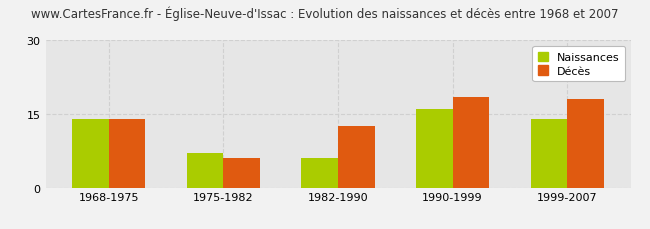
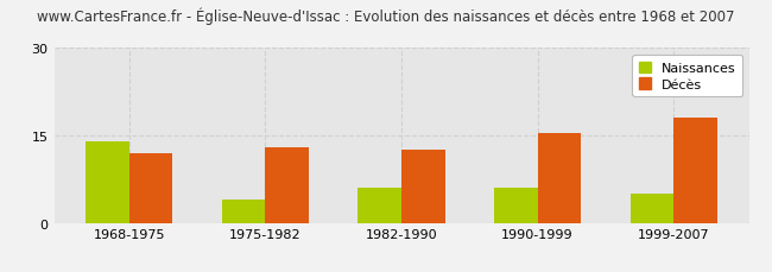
Décès/1968-1975: 14.0 -> 12.0
Naissances/1975-1982: 7 -> 4
Décès/1975-1982: 6.0 -> 13.0
Naissances/1990-1999: 16 -> 6
Décès/1990-1999: 18.5 -> 15.5
Naissances/1999-2007: 14 -> 5
